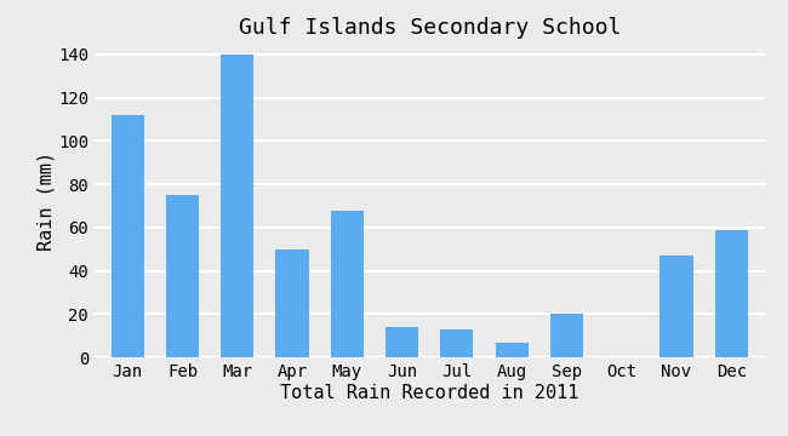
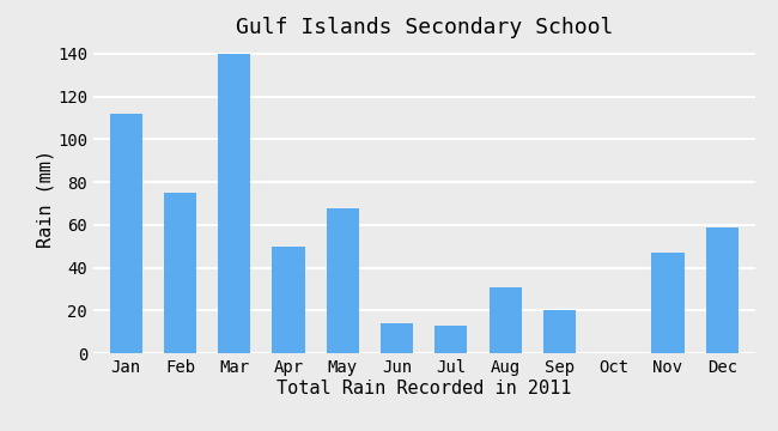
Aug: 7 -> 31
